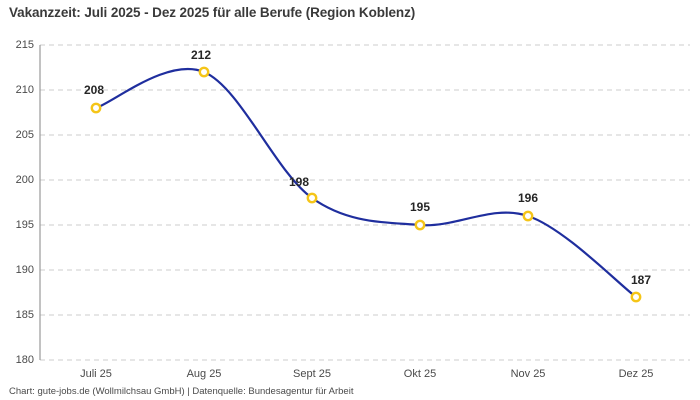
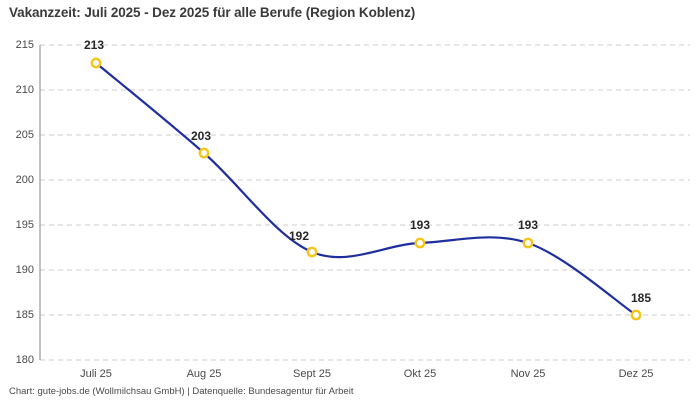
Juli 25: 208 -> 213
Aug 25: 212 -> 203
Sept 25: 198 -> 192
Okt 25: 195 -> 193
Nov 25: 196 -> 193
Dez 25: 187 -> 185
